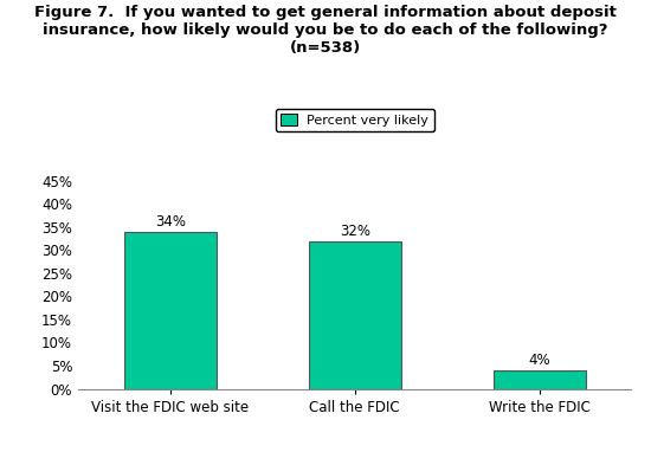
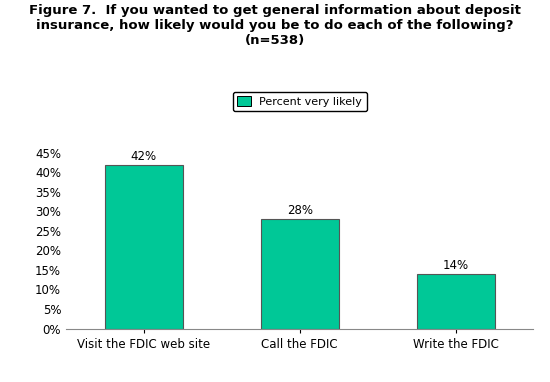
Visit the FDIC web site: 34% -> 42%
Call the FDIC: 32% -> 28%
Write the FDIC: 4% -> 14%
